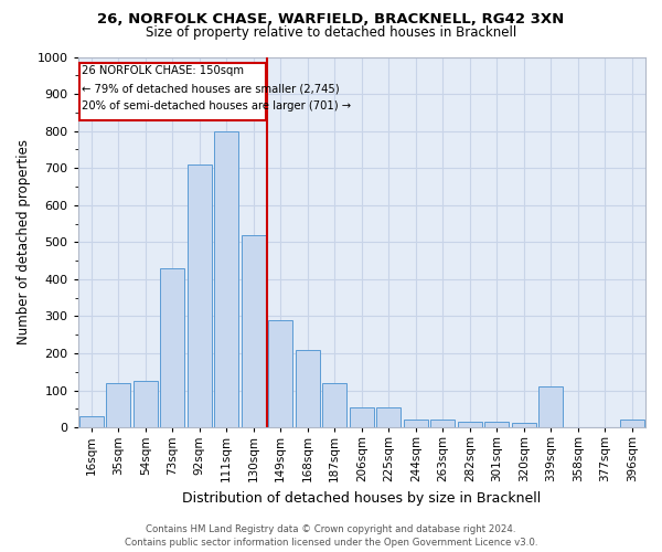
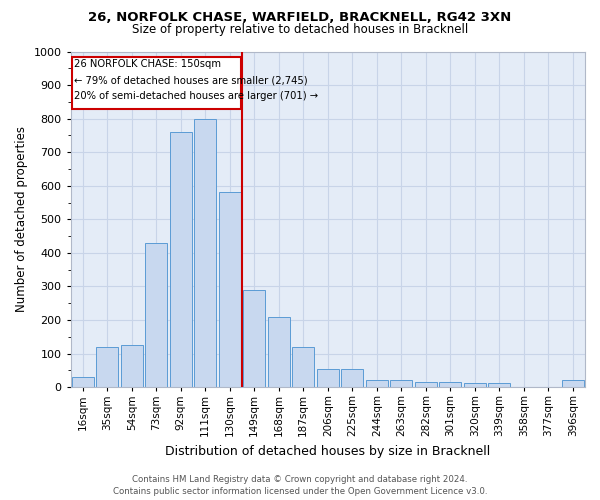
92sqm: 710 -> 760
130sqm: 520 -> 580
339sqm: 110 -> 12
